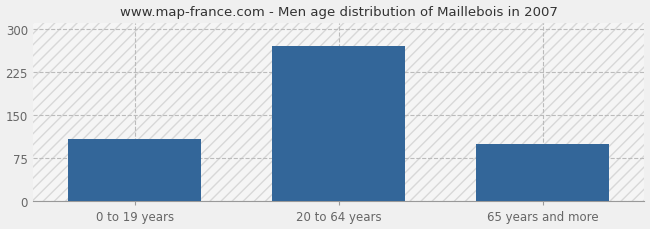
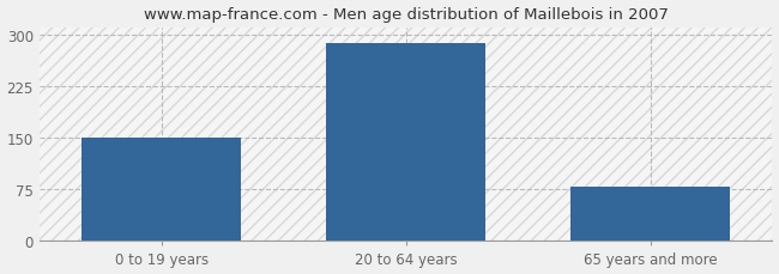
0 to 19 years: 108 -> 150
20 to 64 years: 270 -> 287
65 years and more: 100 -> 78
